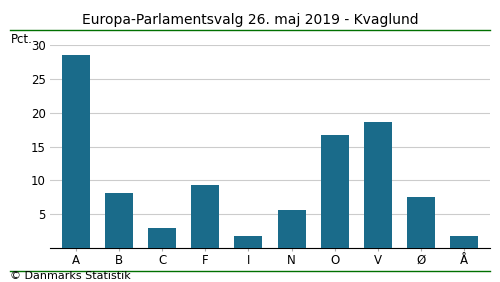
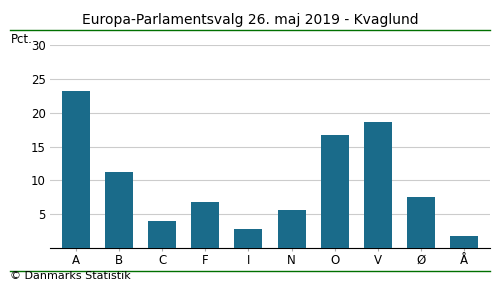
A: 28.5 -> 23.2
B: 8.1 -> 11.2
C: 3.0 -> 4.0
F: 9.3 -> 6.8
I: 1.8 -> 2.8
